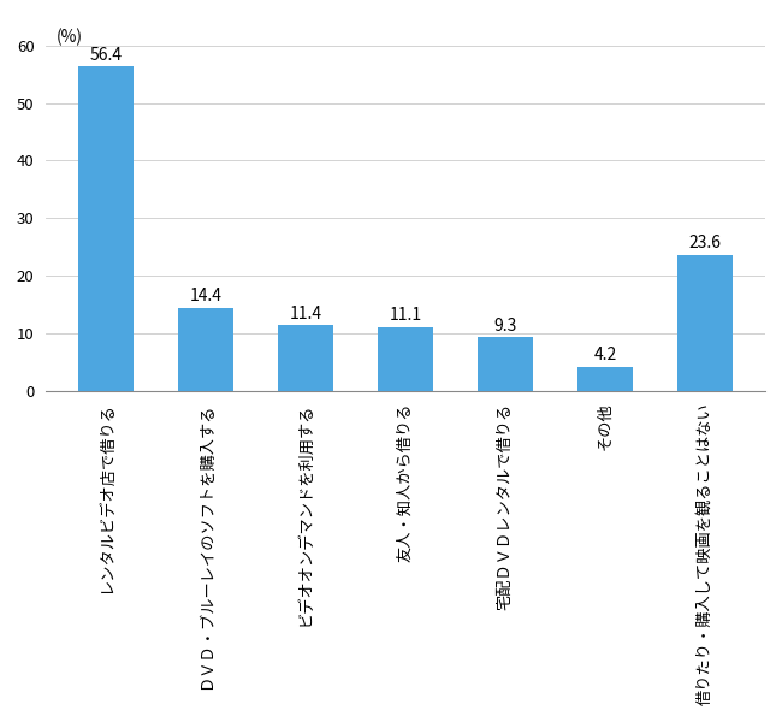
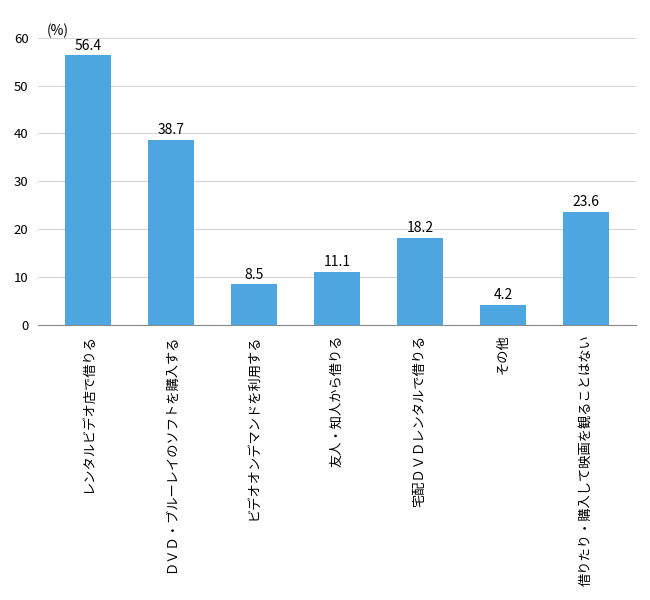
ＤＶＤ・ブルーレイのソフトを購入する: 14.4 -> 38.7
ビデオオンデマンドを利用する: 11.4 -> 8.5
宅配ＤＶＤレンタルで借りる: 9.3 -> 18.2
